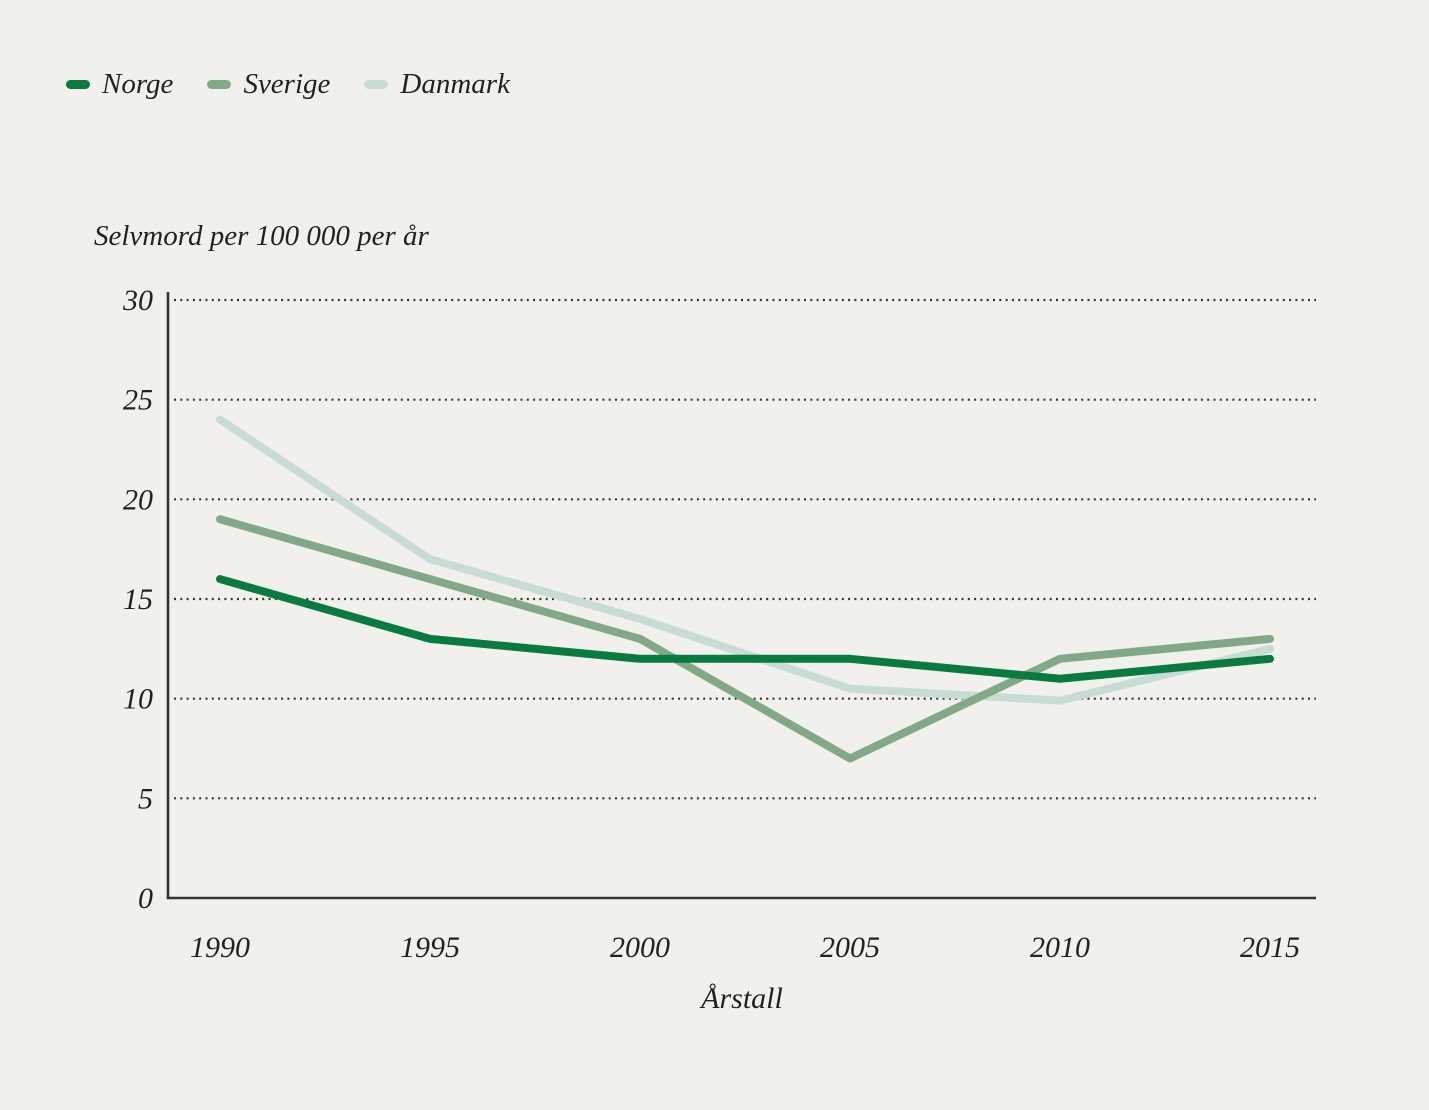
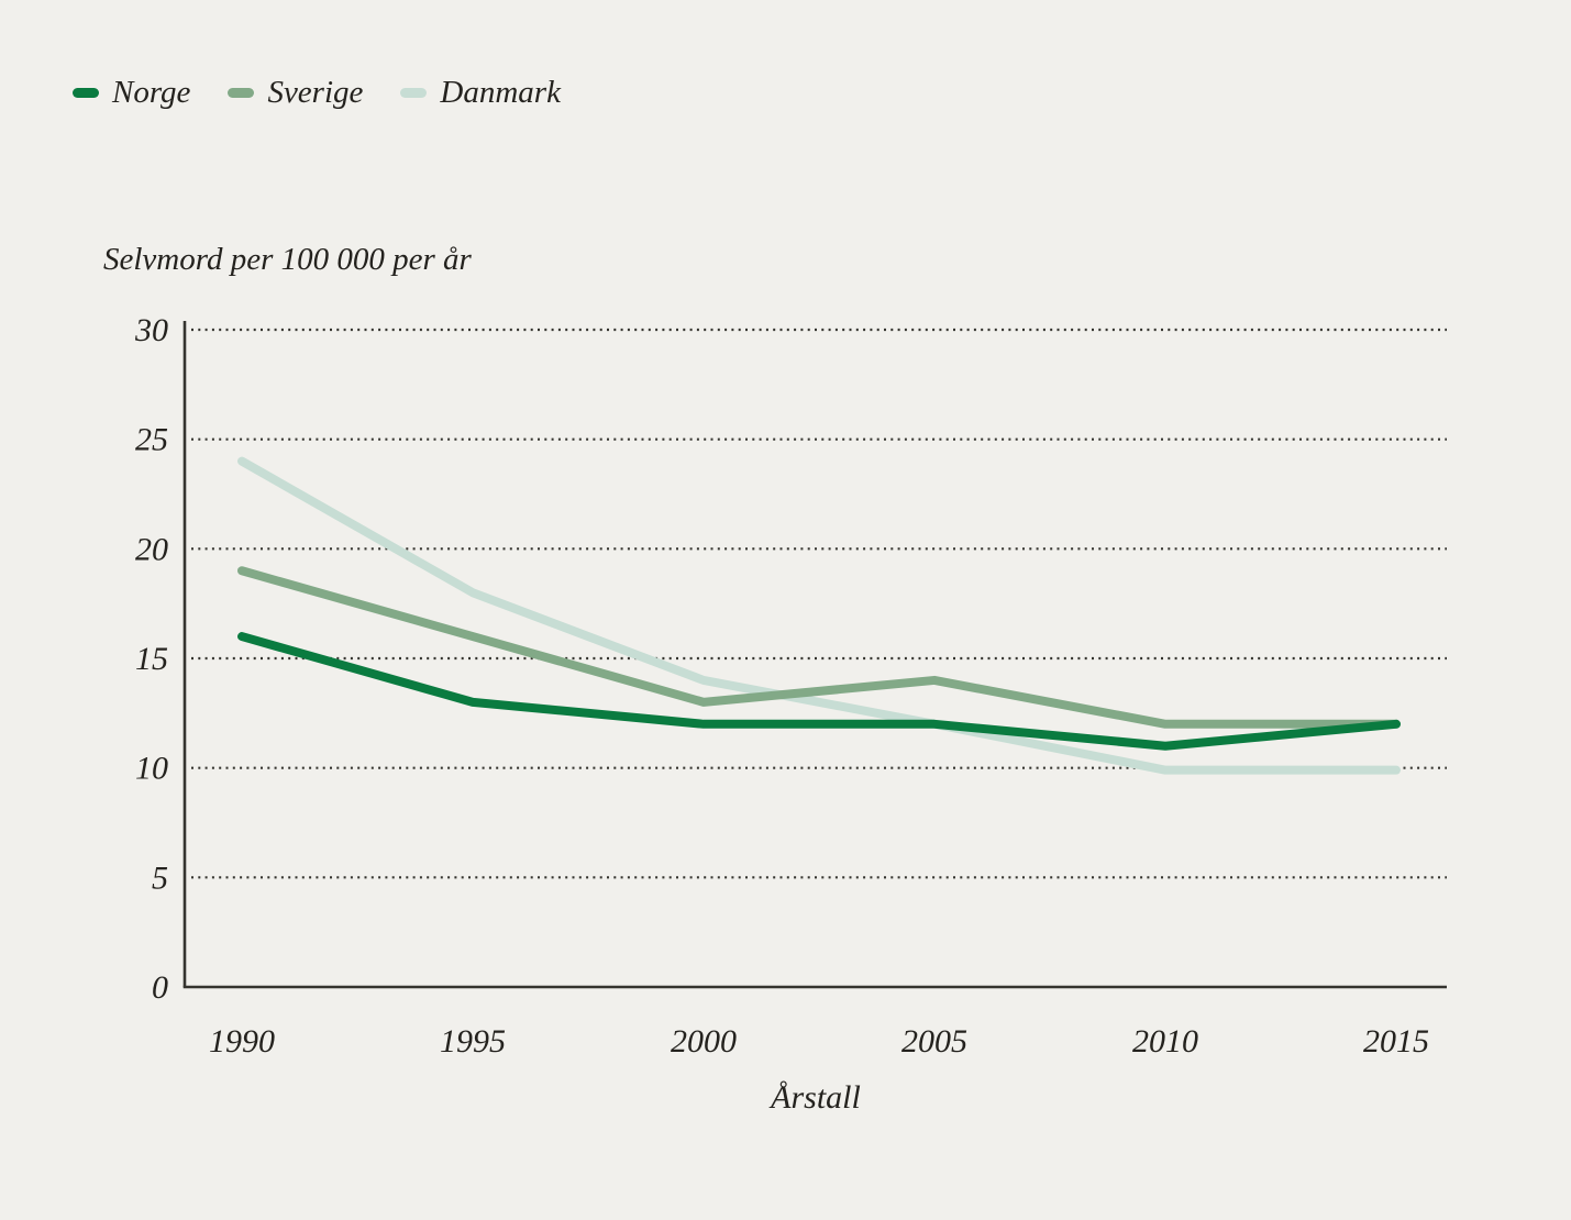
Danmark/1995: 17.0 -> 18.0
Sverige/2005: 7 -> 14
Danmark/2005: 10.5 -> 12.0
Sverige/2015: 13 -> 12
Danmark/2015: 12.5 -> 9.9
